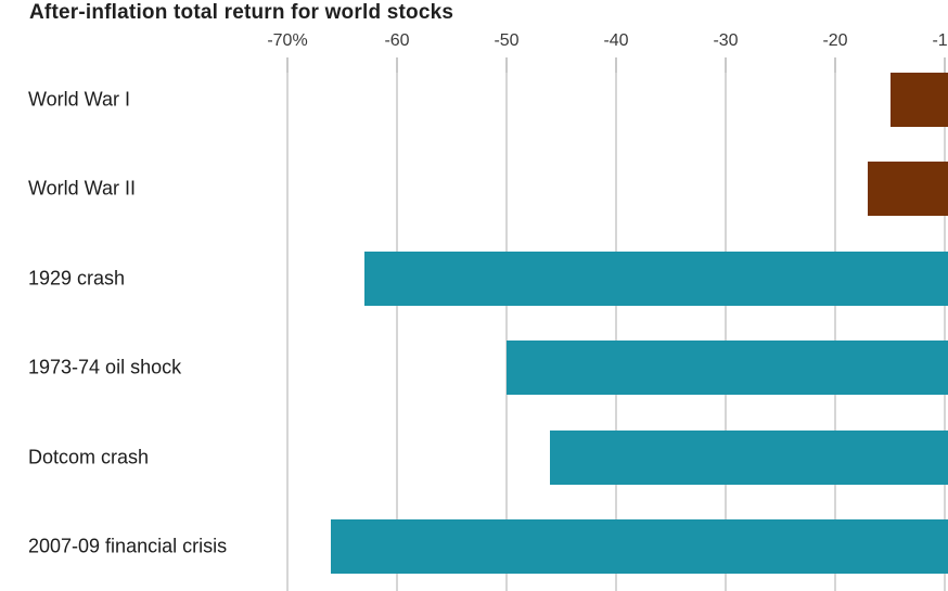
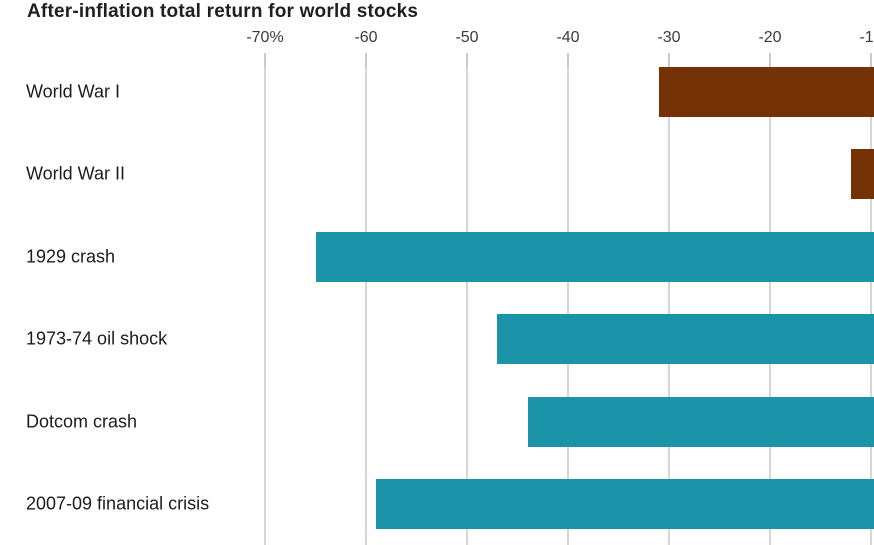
World War I: -15 -> -31
World War II: -17 -> -12
1929 crash: -63 -> -65
1973-74 oil shock: -50 -> -47
Dotcom crash: -46 -> -44
2007-09 financial crisis: -66 -> -59
